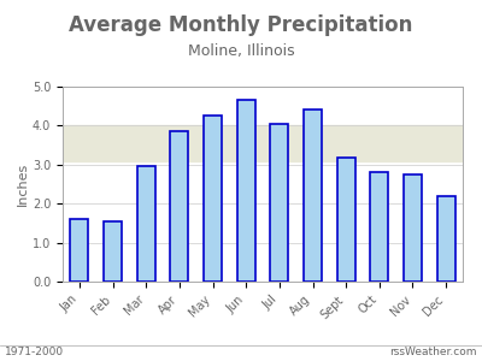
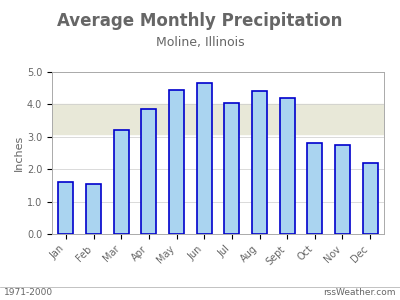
Mar: 2.95 -> 3.20
May: 4.25 -> 4.45
Sept: 3.18 -> 4.20
